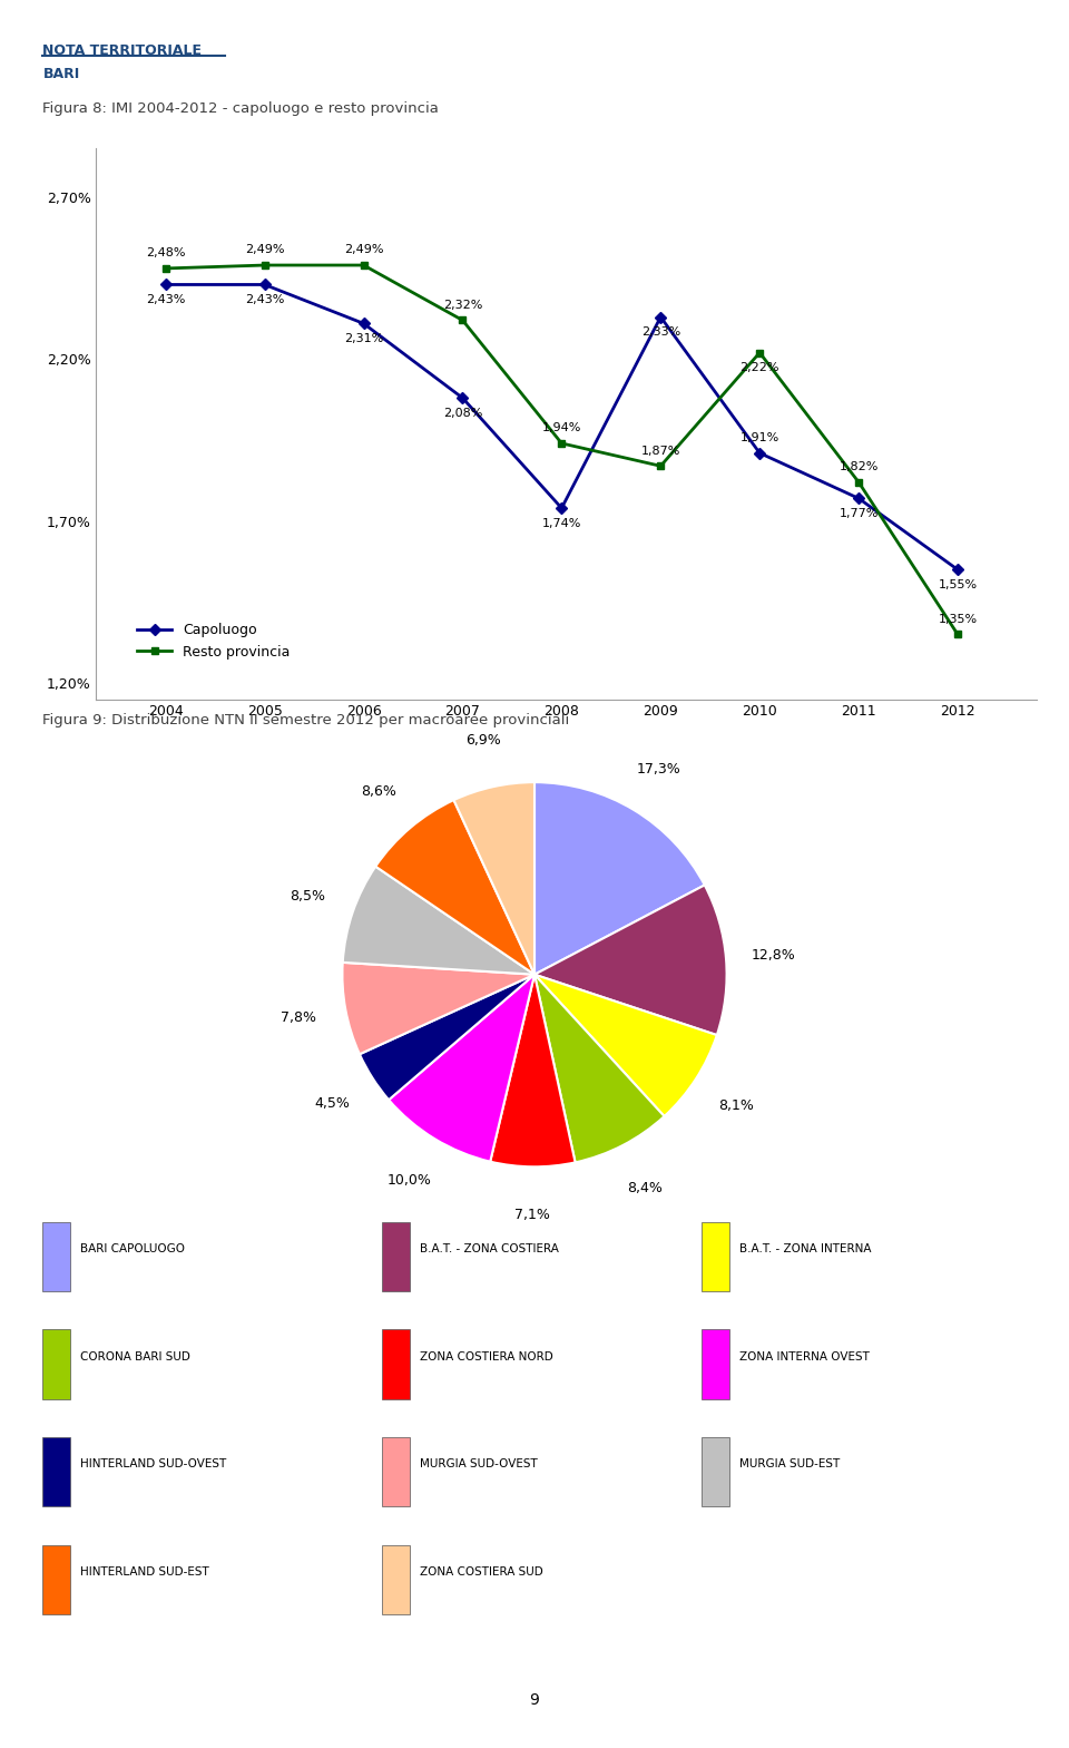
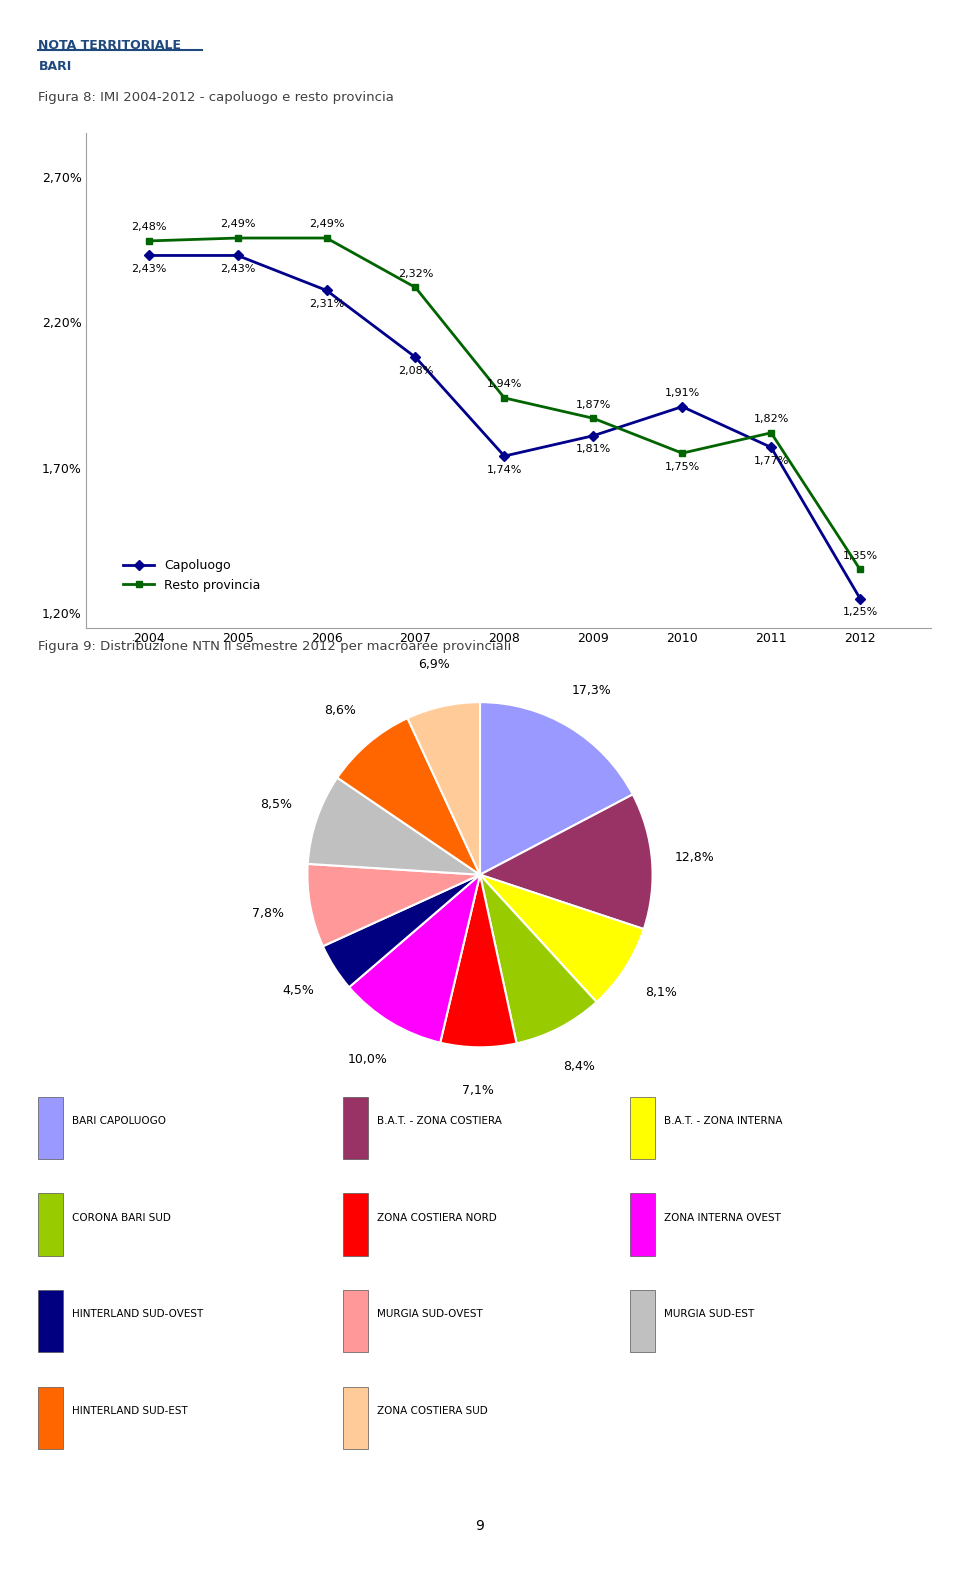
Capoluogo/2009: 2,33% -> 1,81%
Resto provincia/2010: 2,22% -> 1,75%
Capoluogo/2012: 1,55% -> 1,25%
